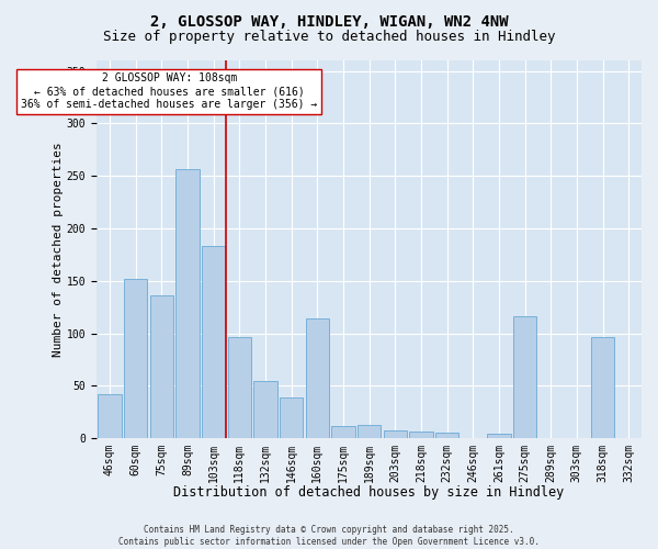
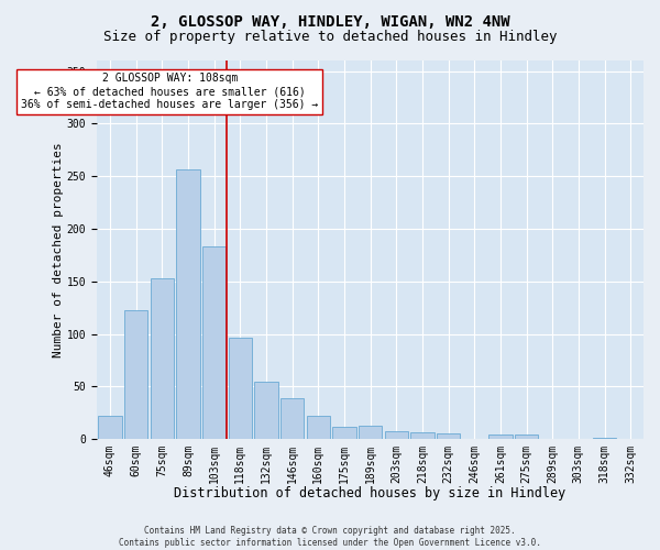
46sqm: 42 -> 22
60sqm: 152 -> 122
75sqm: 136 -> 153
160sqm: 114 -> 22
275sqm: 116 -> 4
318sqm: 96 -> 1
